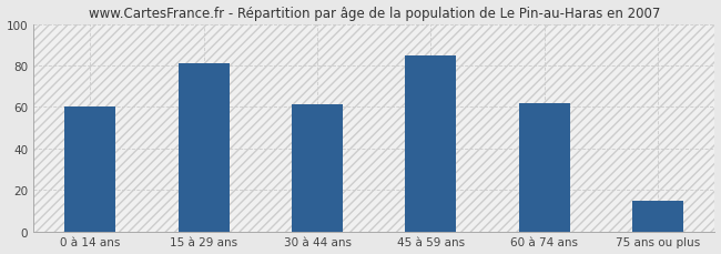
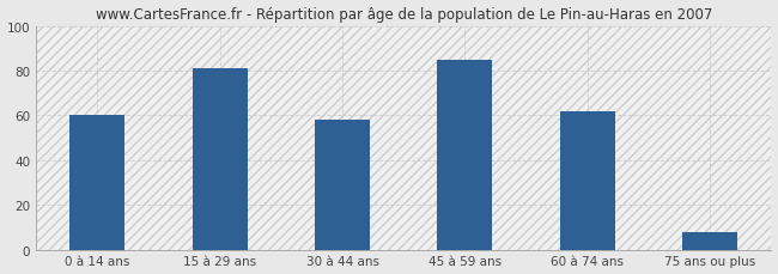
30 à 44 ans: 61 -> 58
75 ans ou plus: 15 -> 8
